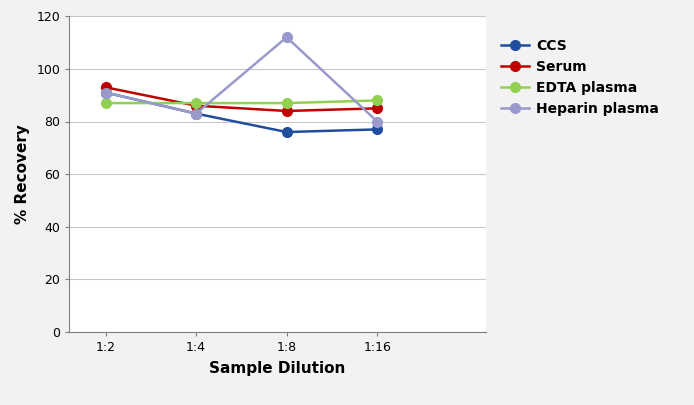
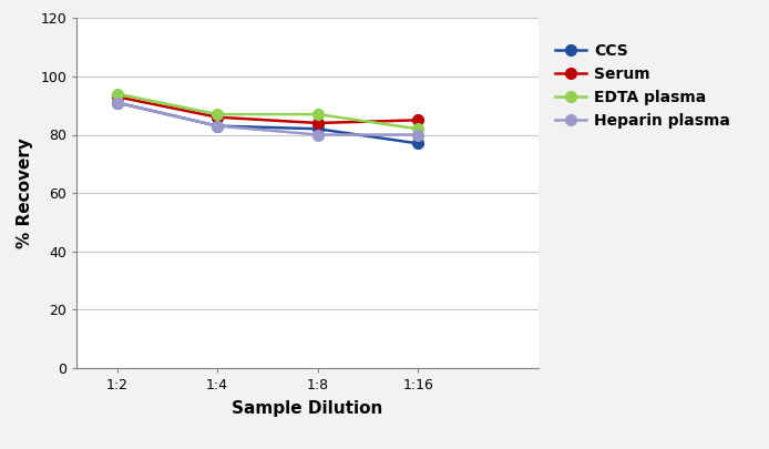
EDTA plasma/1:2: 87 -> 94
CCS/1:8: 76 -> 82
Heparin plasma/1:8: 112 -> 80
EDTA plasma/1:16: 88 -> 82
